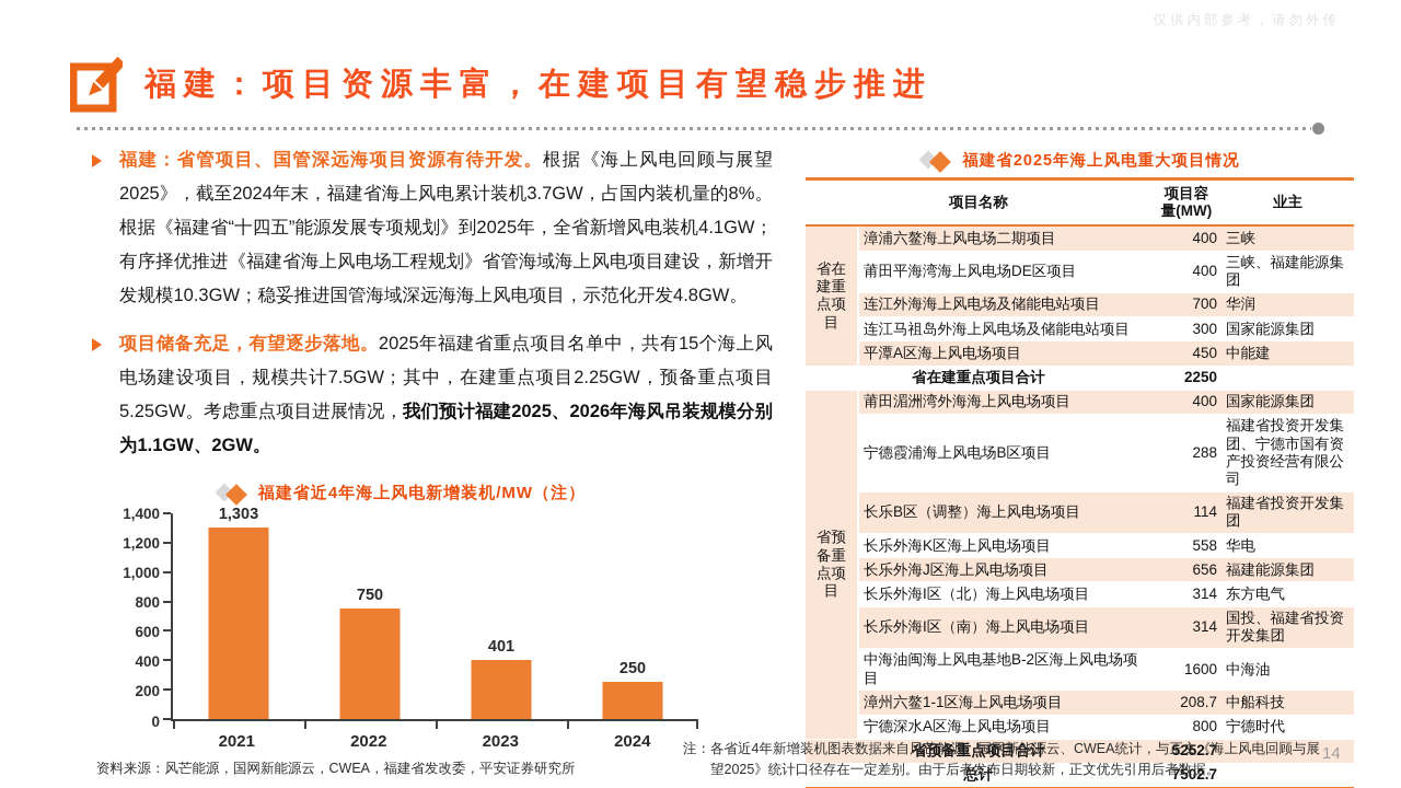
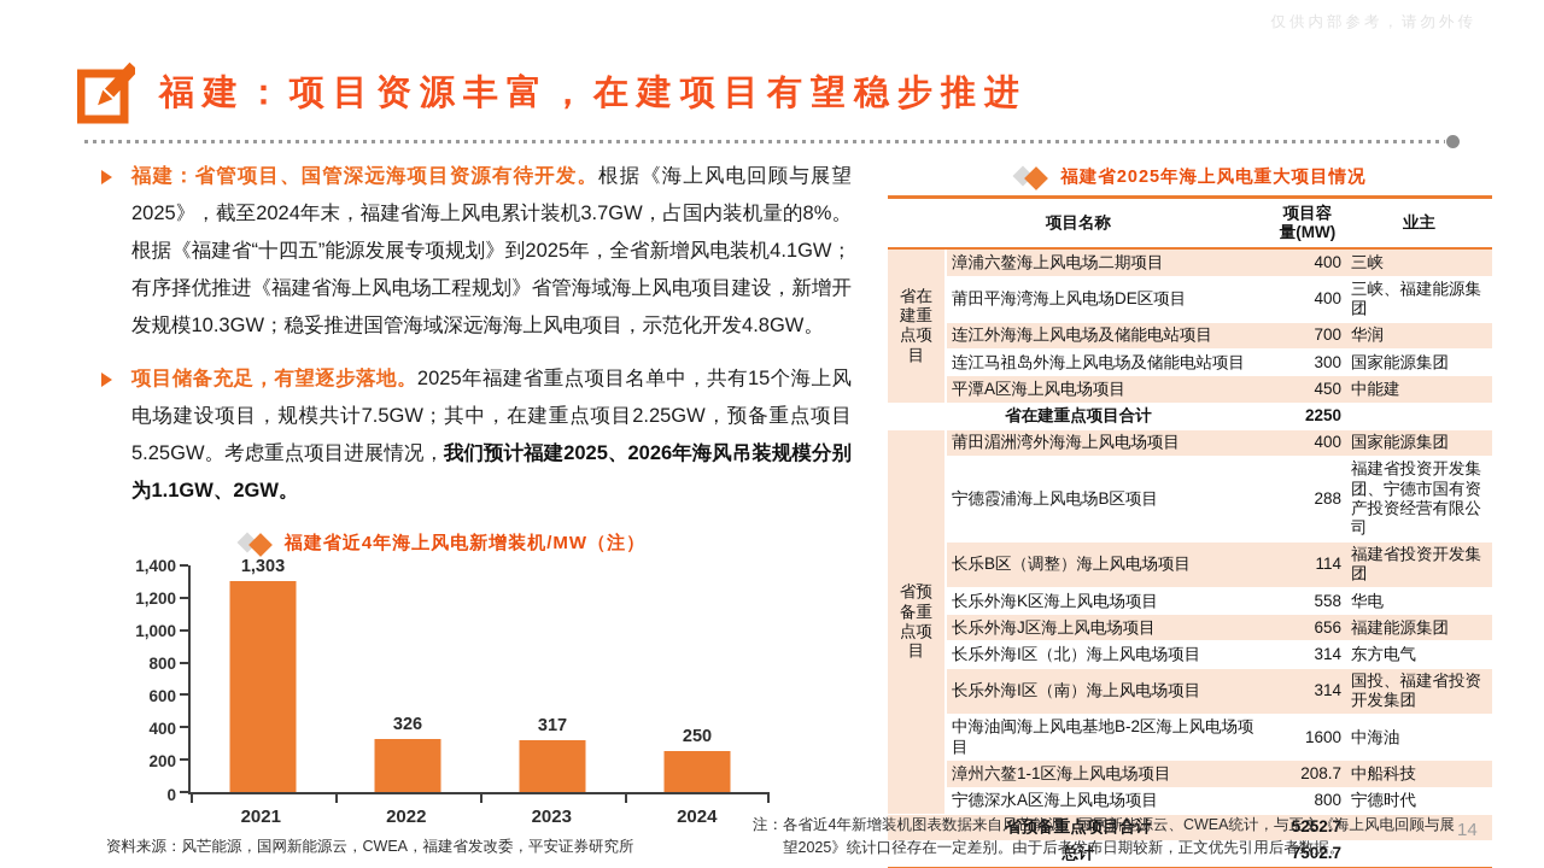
2022: 750 -> 326
2023: 401 -> 317
